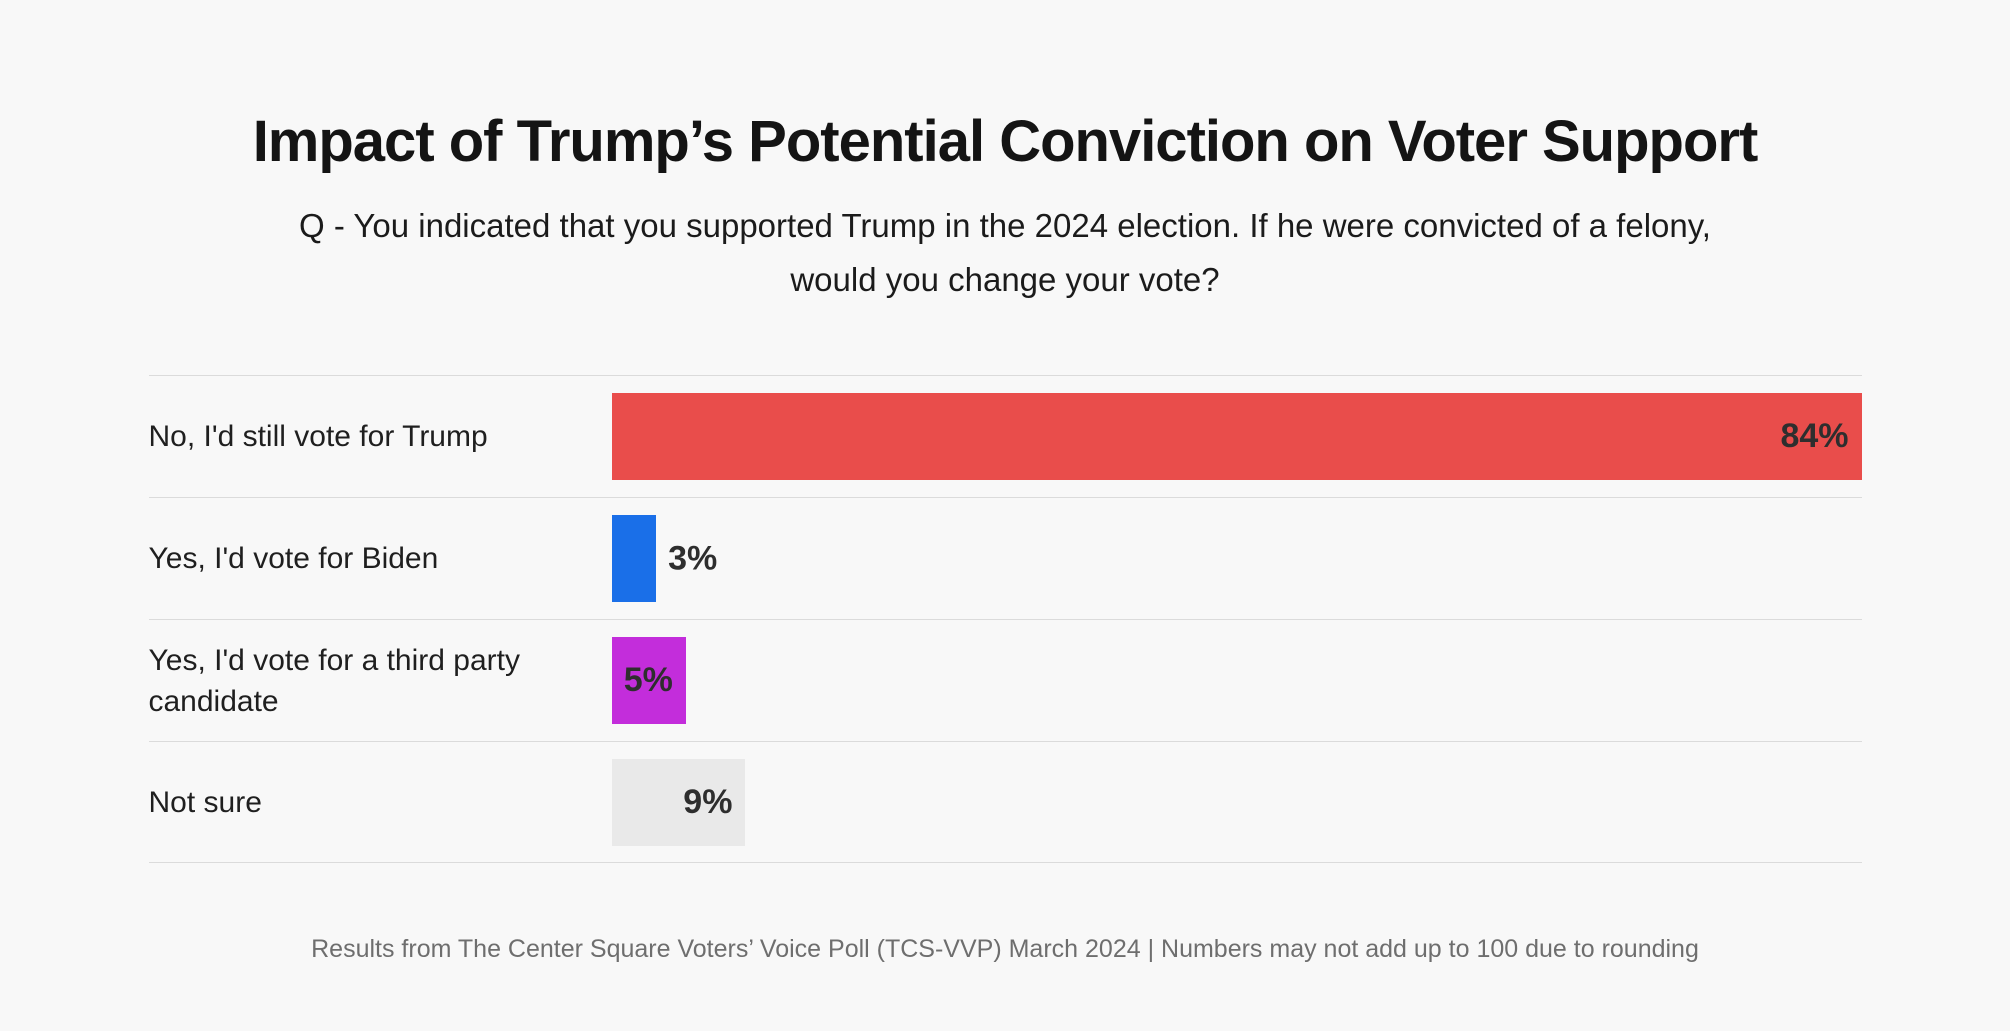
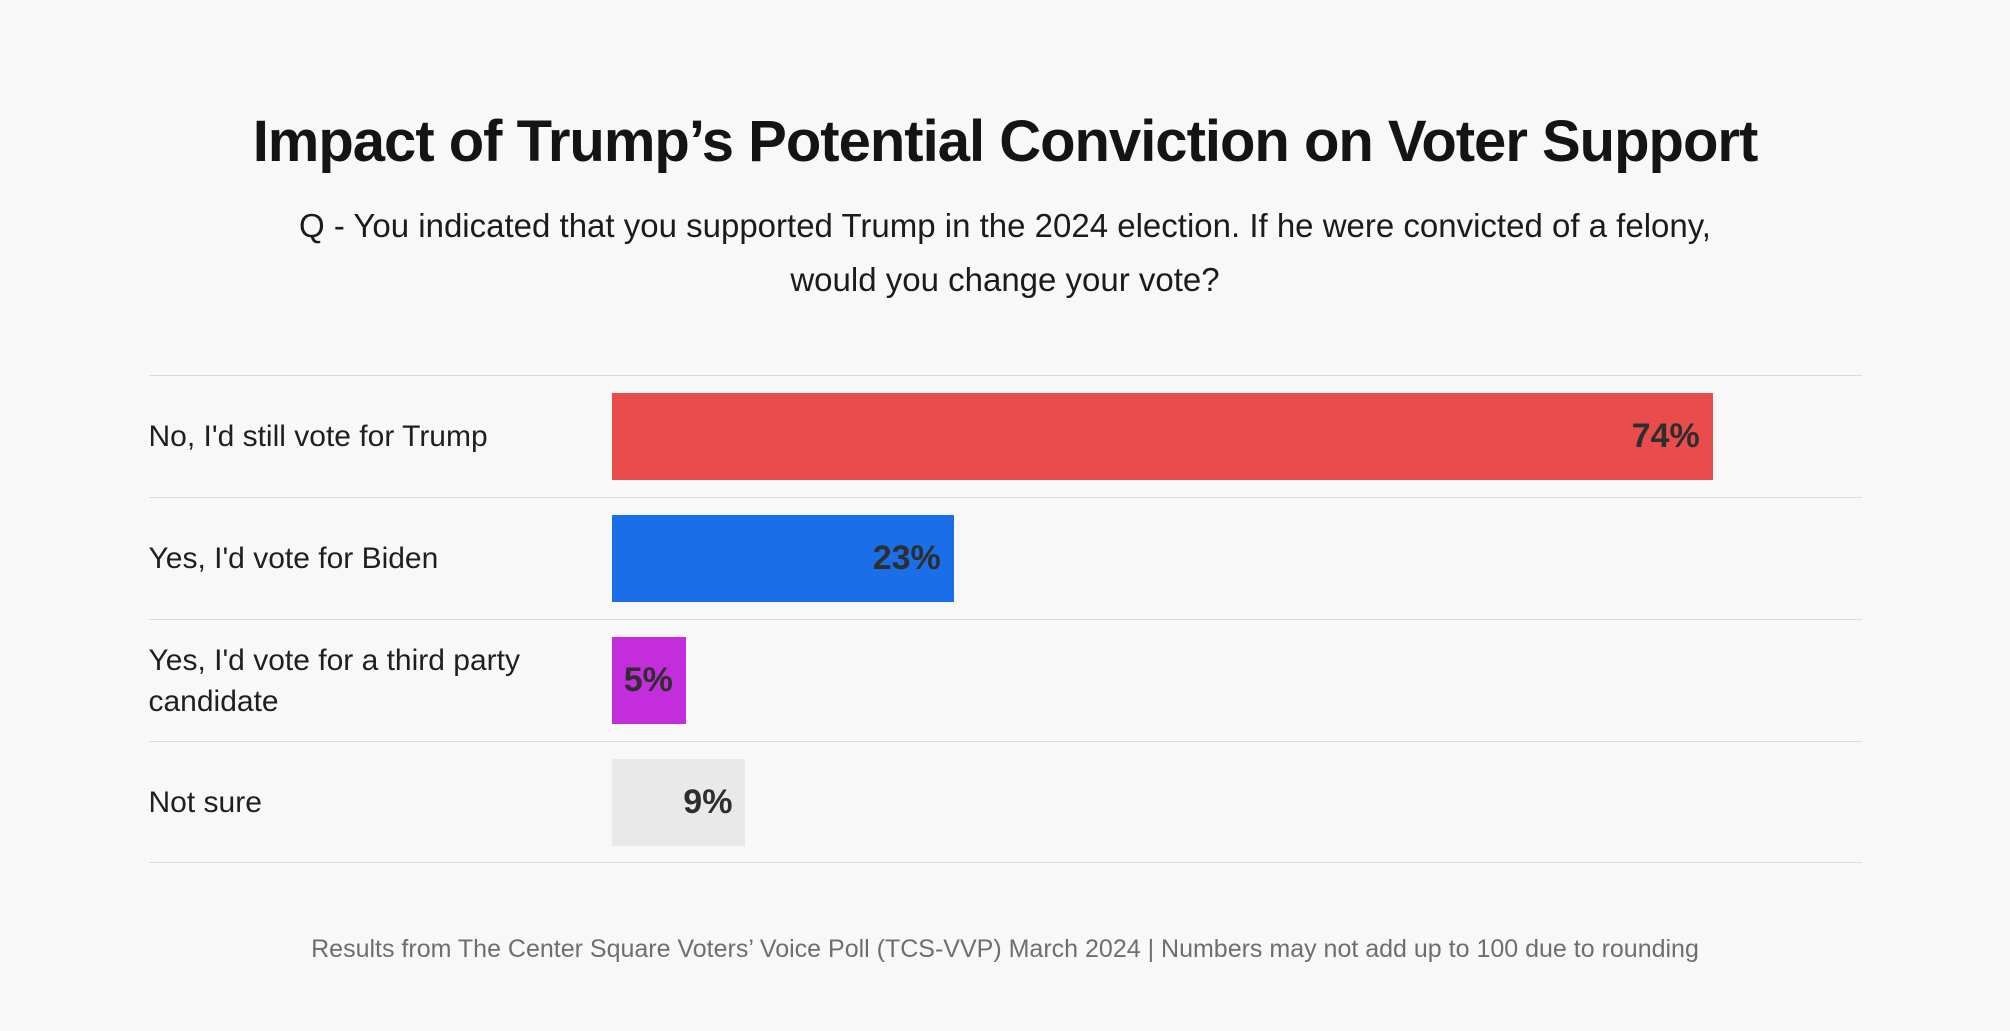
No, I'd still vote for Trump: 84% -> 74%
Yes, I'd vote for Biden: 3% -> 23%
